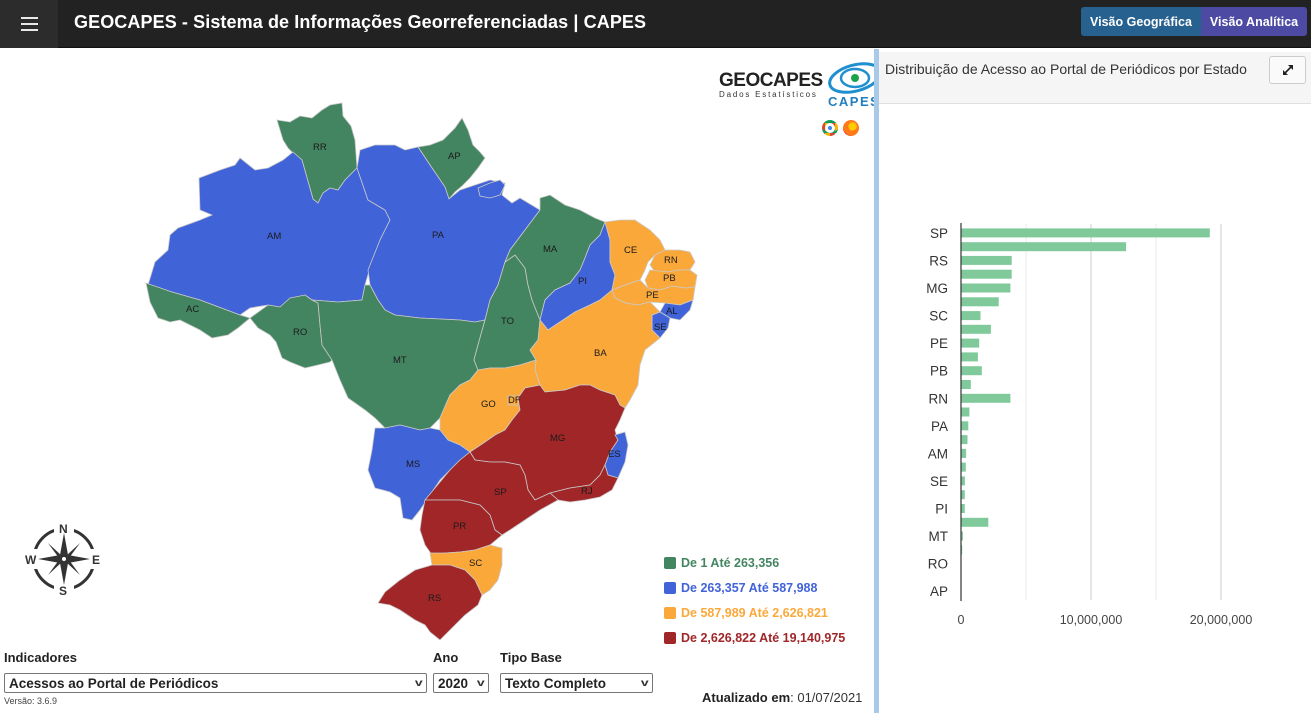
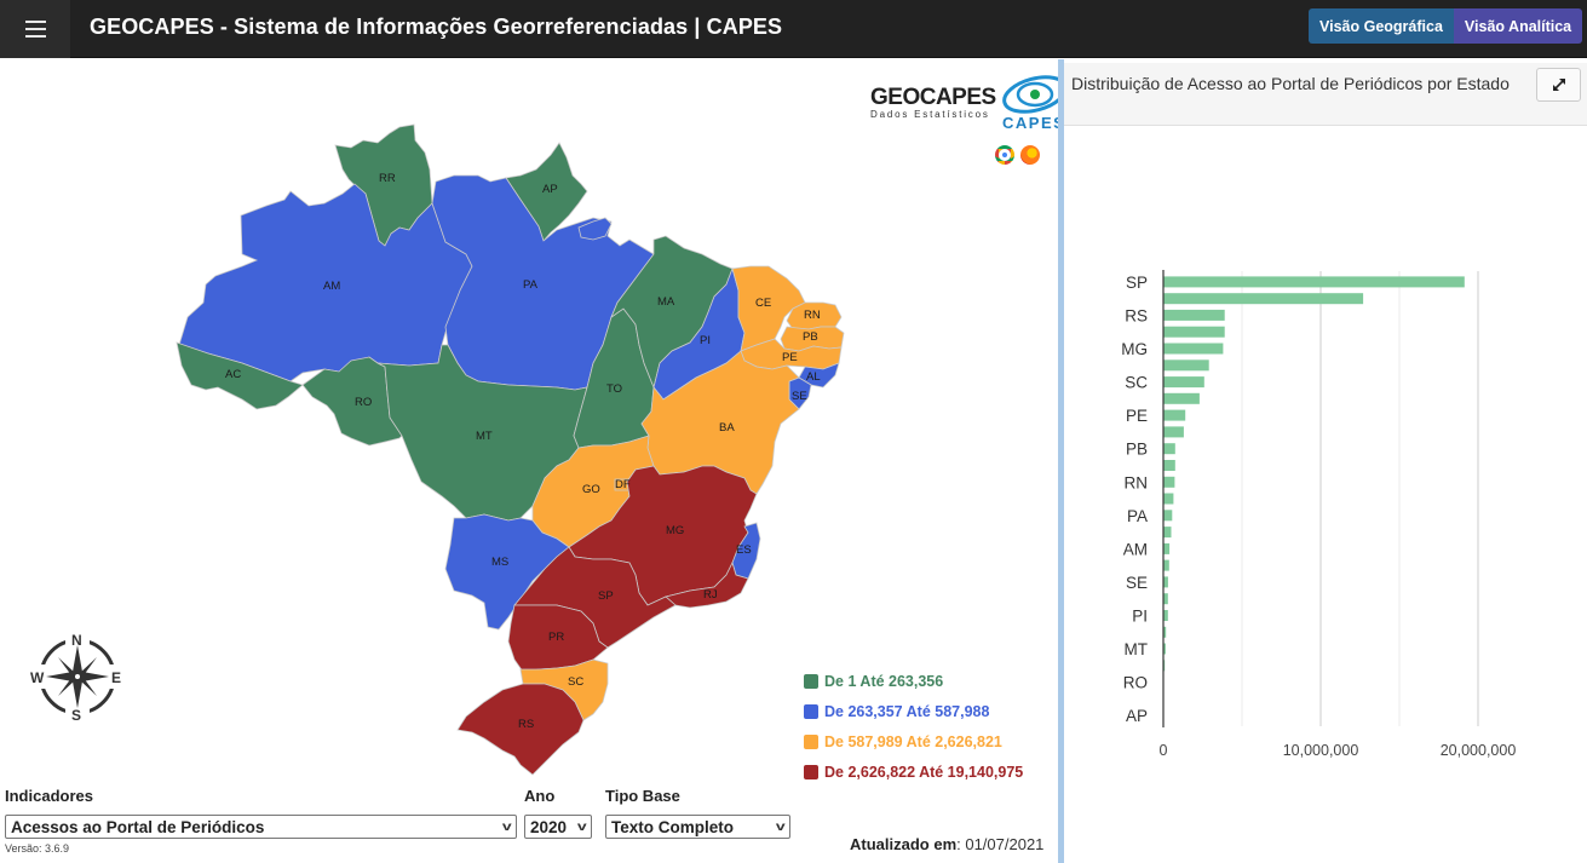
SC: 1500000 -> 2600000
PB: 1600000 -> 800000
RN: 3800000 -> 700000
TO: 2100000 -> 200000
